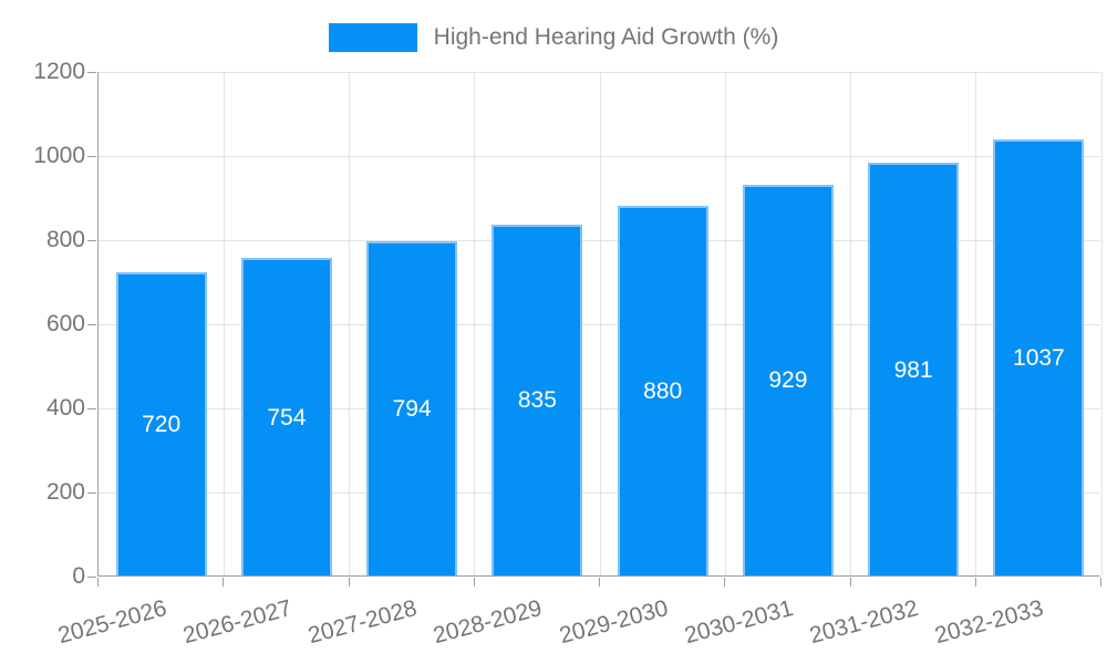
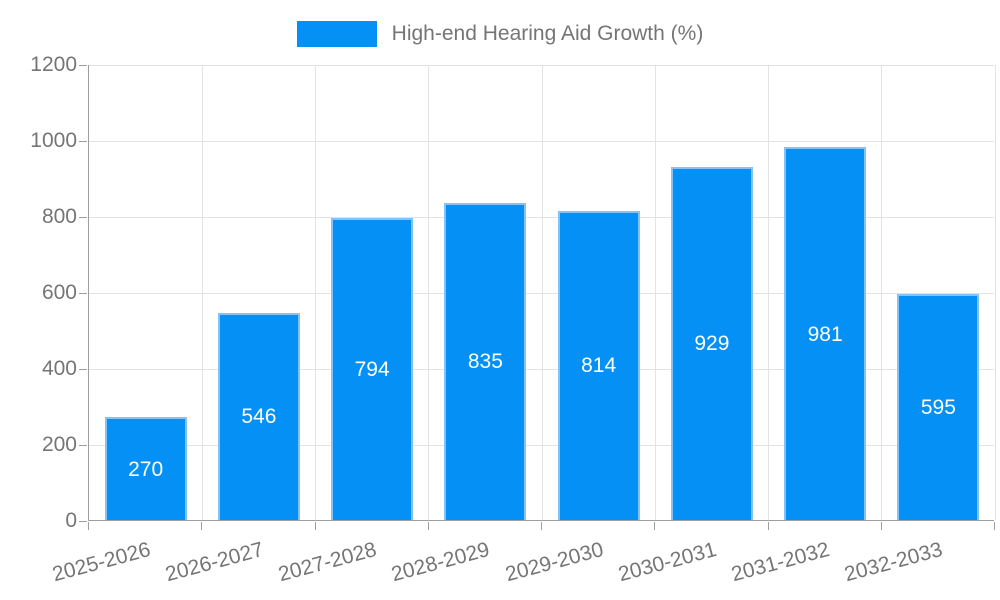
2025-2026: 720 -> 270
2026-2027: 754 -> 546
2029-2030: 880 -> 814
2032-2033: 1037 -> 595
